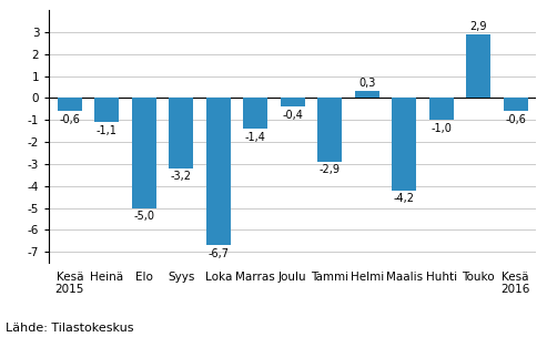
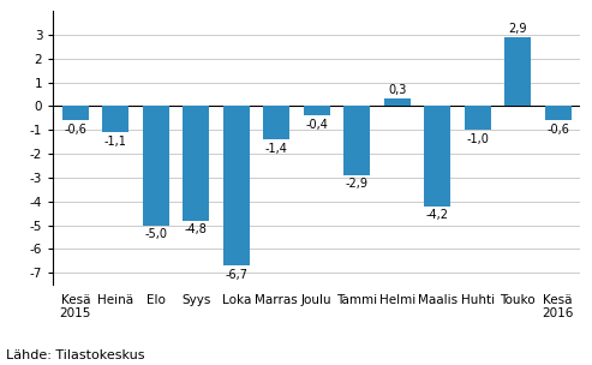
Syys: -3,2 -> -4,8
